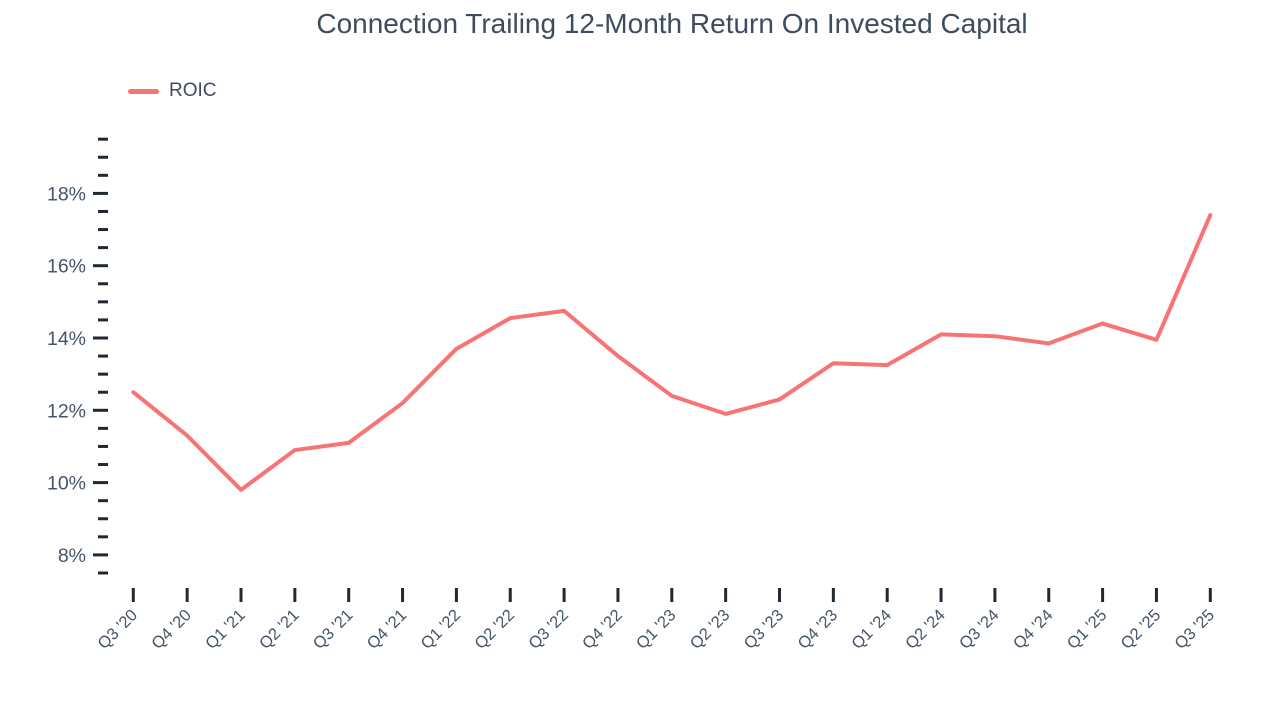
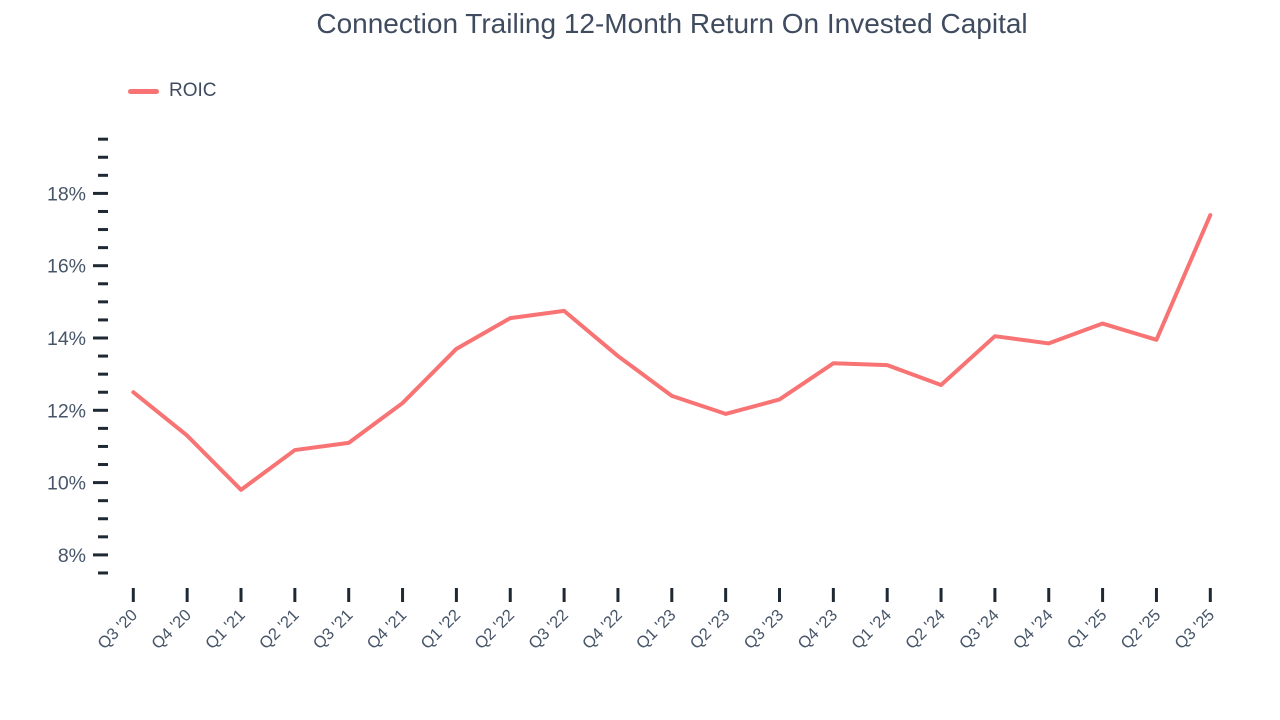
Q2 '24: 14.1% -> 12.7%
